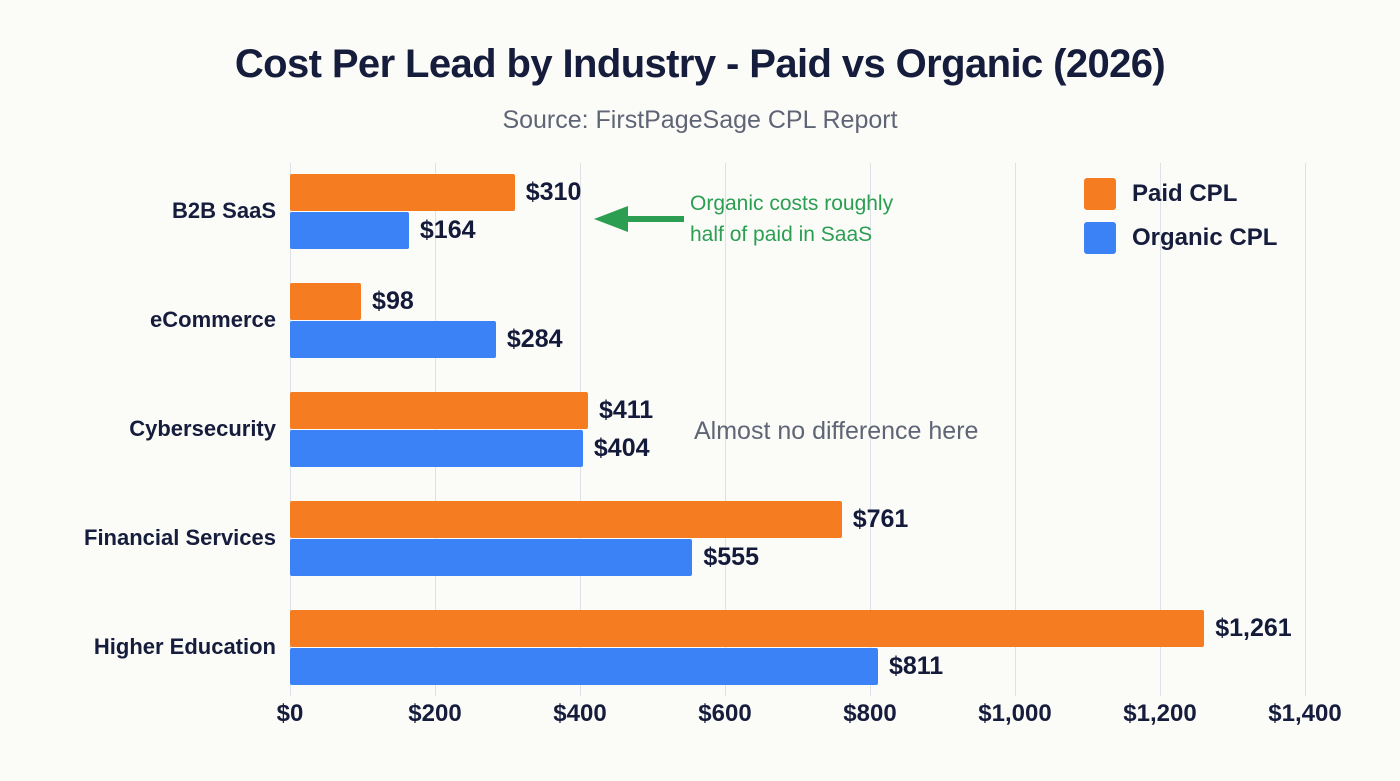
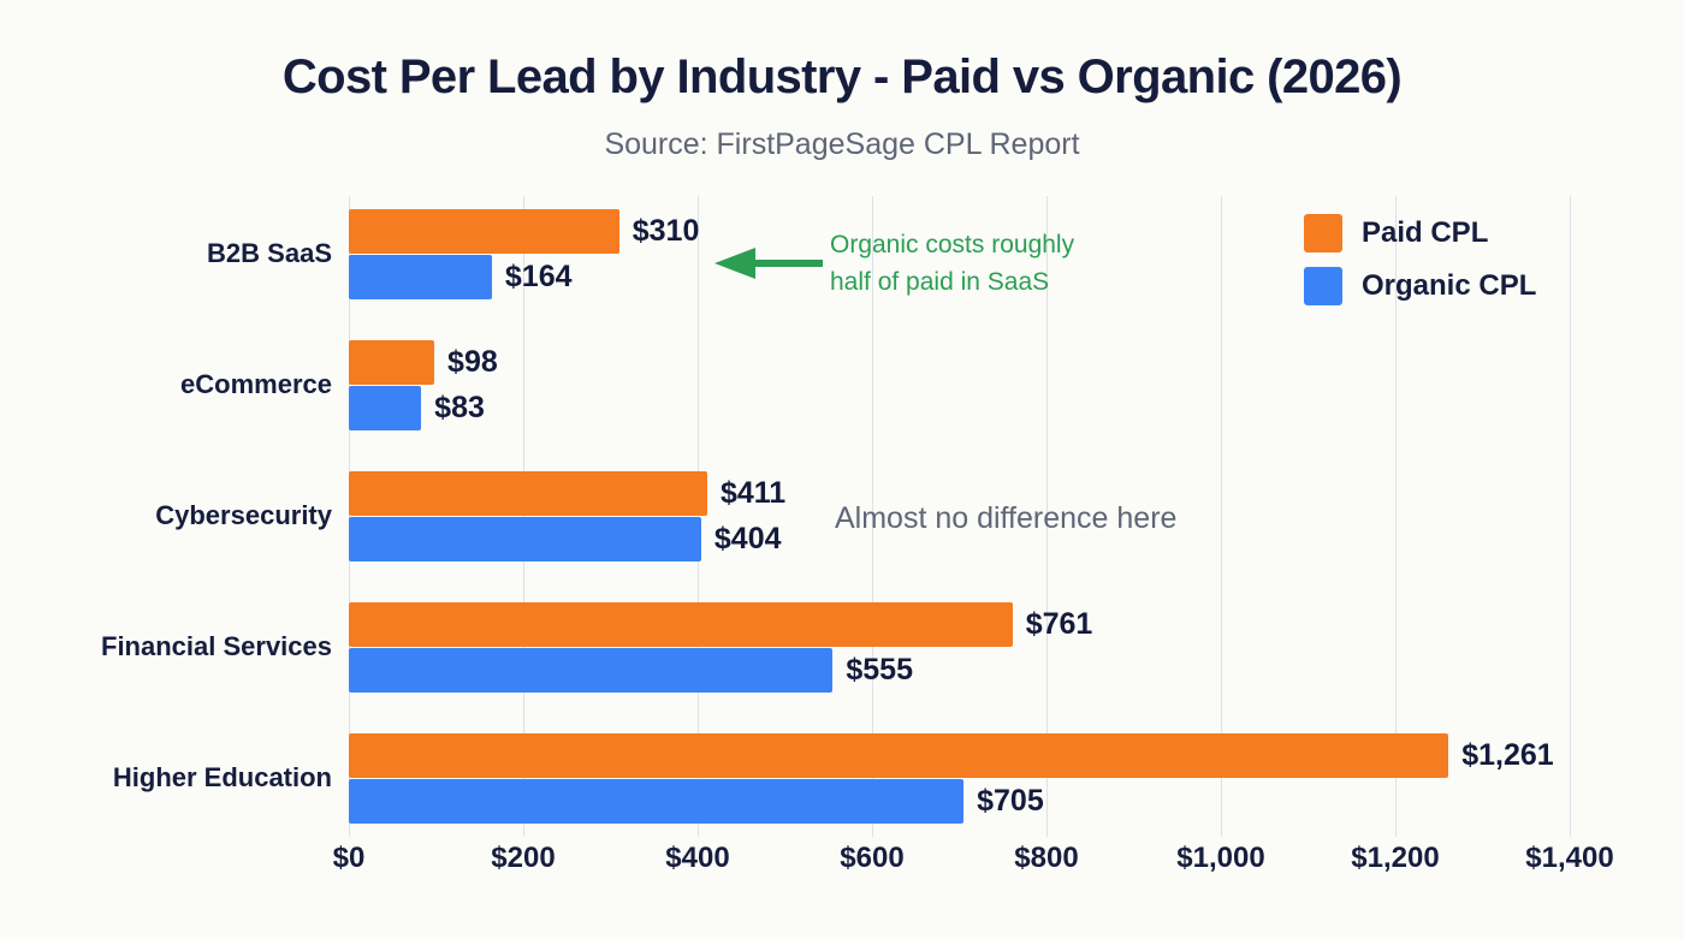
Organic CPL/eCommerce: $284 -> $83
Organic CPL/Higher Education: $811 -> $705
